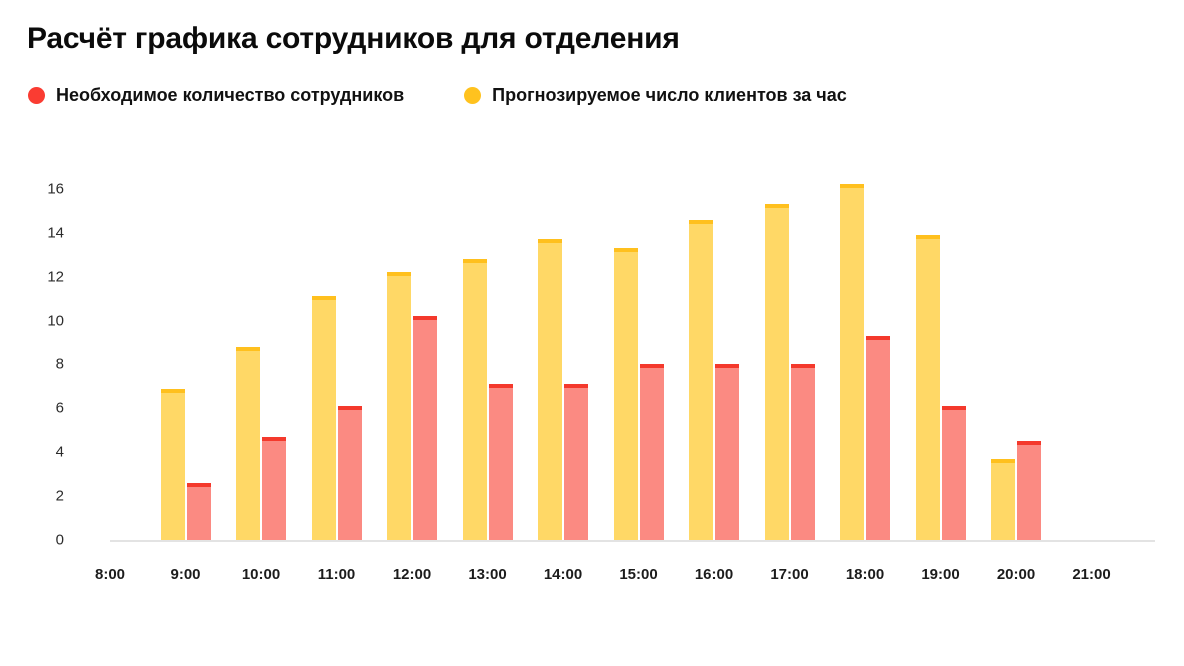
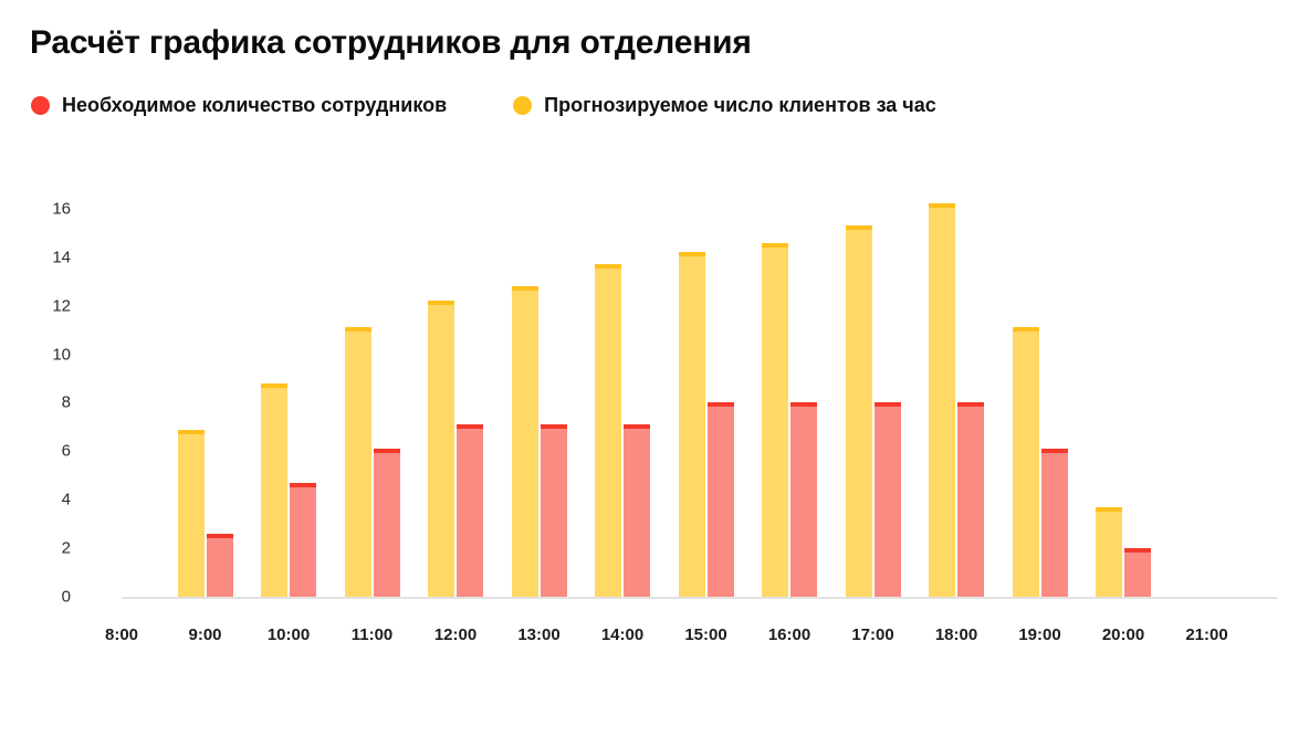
Необходимое количество сотрудников/12:00: 10.2 -> 7.1
Прогнозируемое число клиентов за час/15:00: 13.3 -> 14.2
Необходимое количество сотрудников/18:00: 9.3 -> 8.0
Прогнозируемое число клиентов за час/19:00: 13.9 -> 11.1
Необходимое количество сотрудников/20:00: 4.5 -> 2.0
